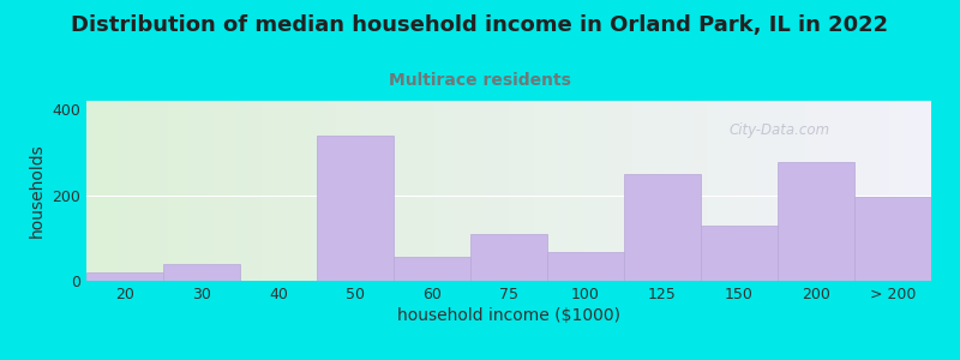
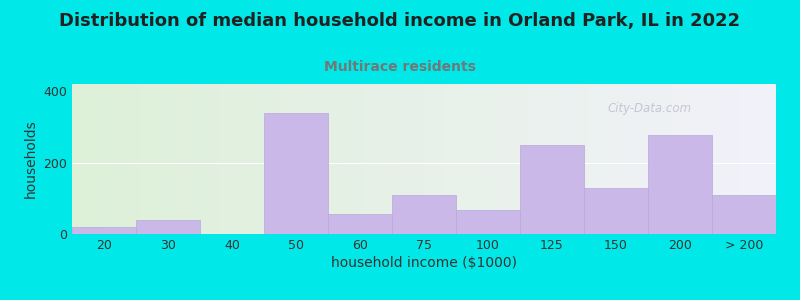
> 200: 195 -> 110
